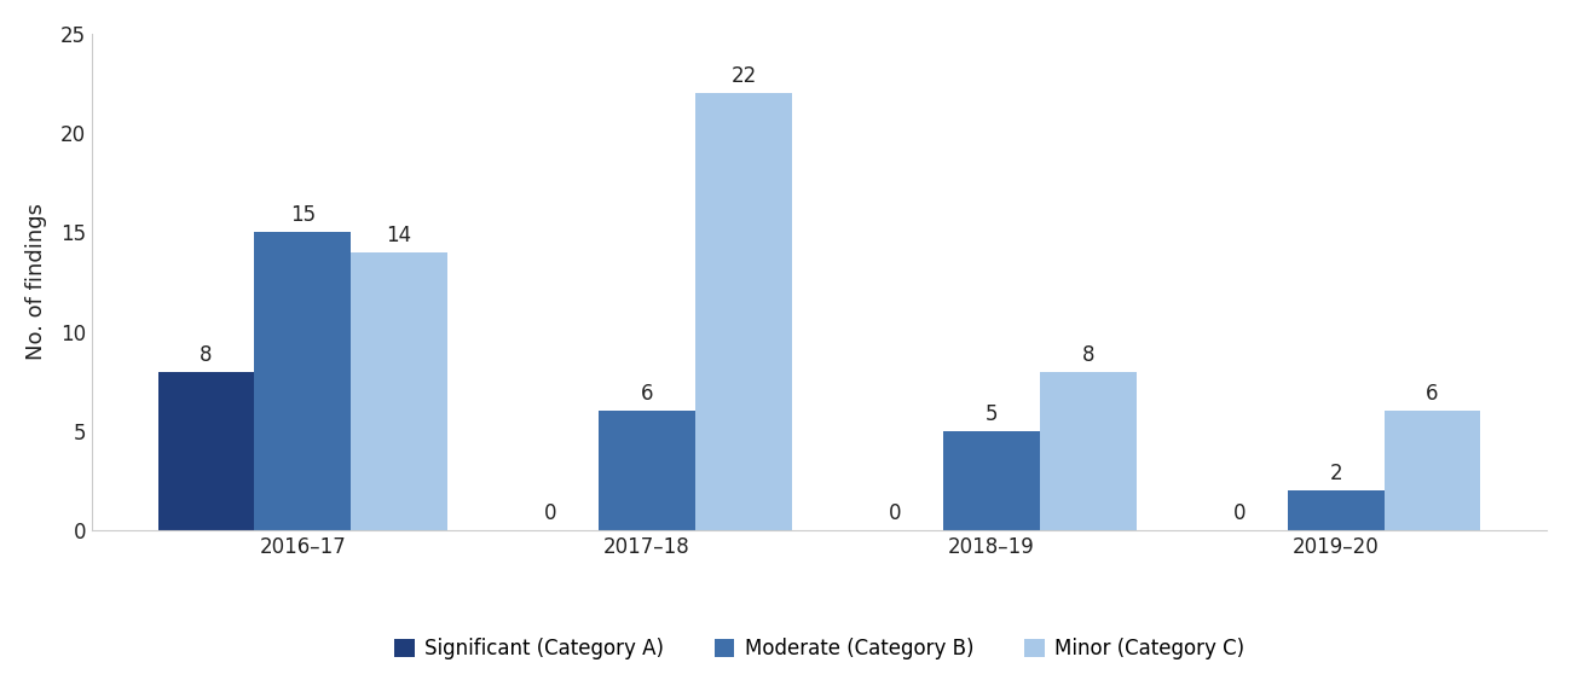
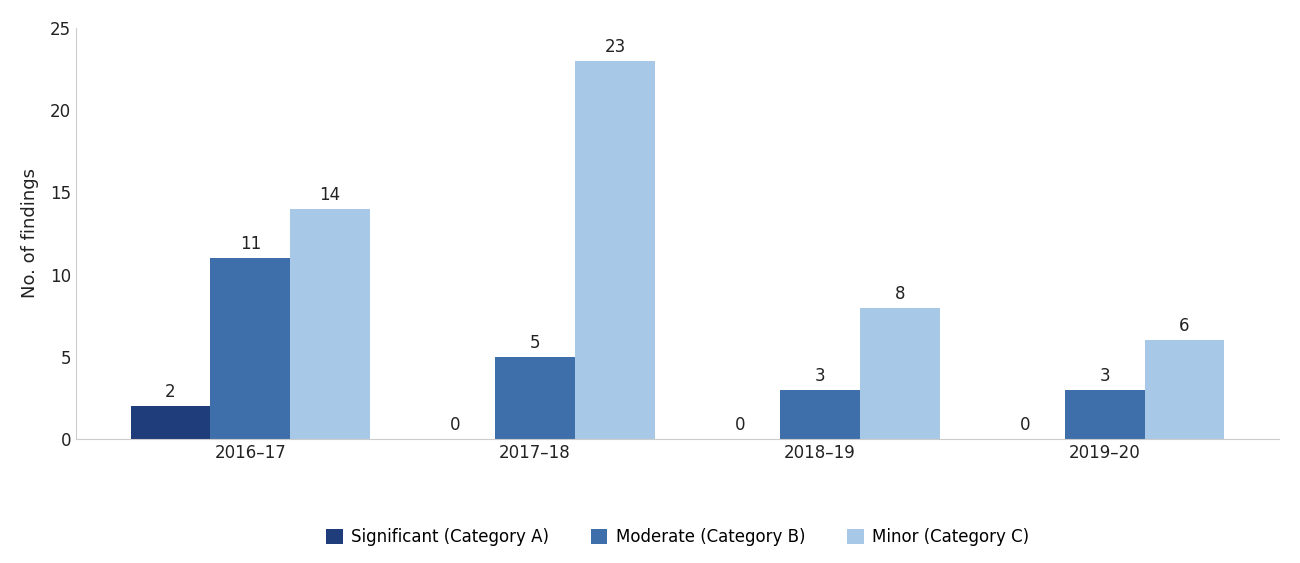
Significant (Category A)/2016–17: 8 -> 2
Moderate (Category B)/2016–17: 15 -> 11
Moderate (Category B)/2017–18: 6 -> 5
Minor (Category C)/2017–18: 22 -> 23
Moderate (Category B)/2018–19: 5 -> 3
Moderate (Category B)/2019–20: 2 -> 3
